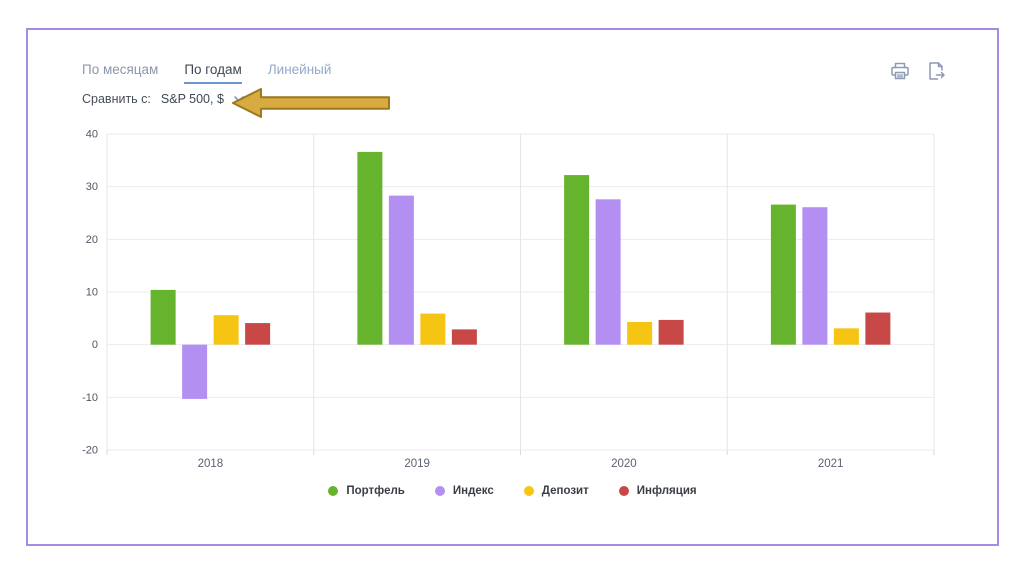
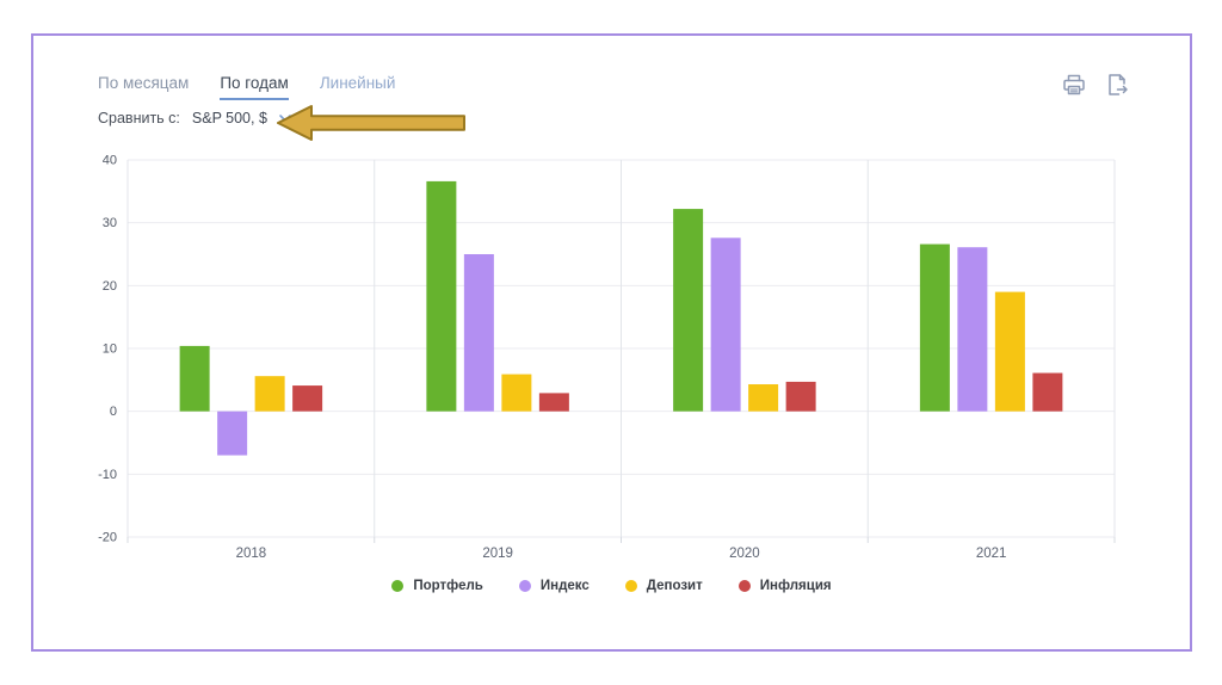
Индекс/2018: -10 -> -7
Индекс/2019: 28 -> 25
Депозит/2021: 3 -> 19
